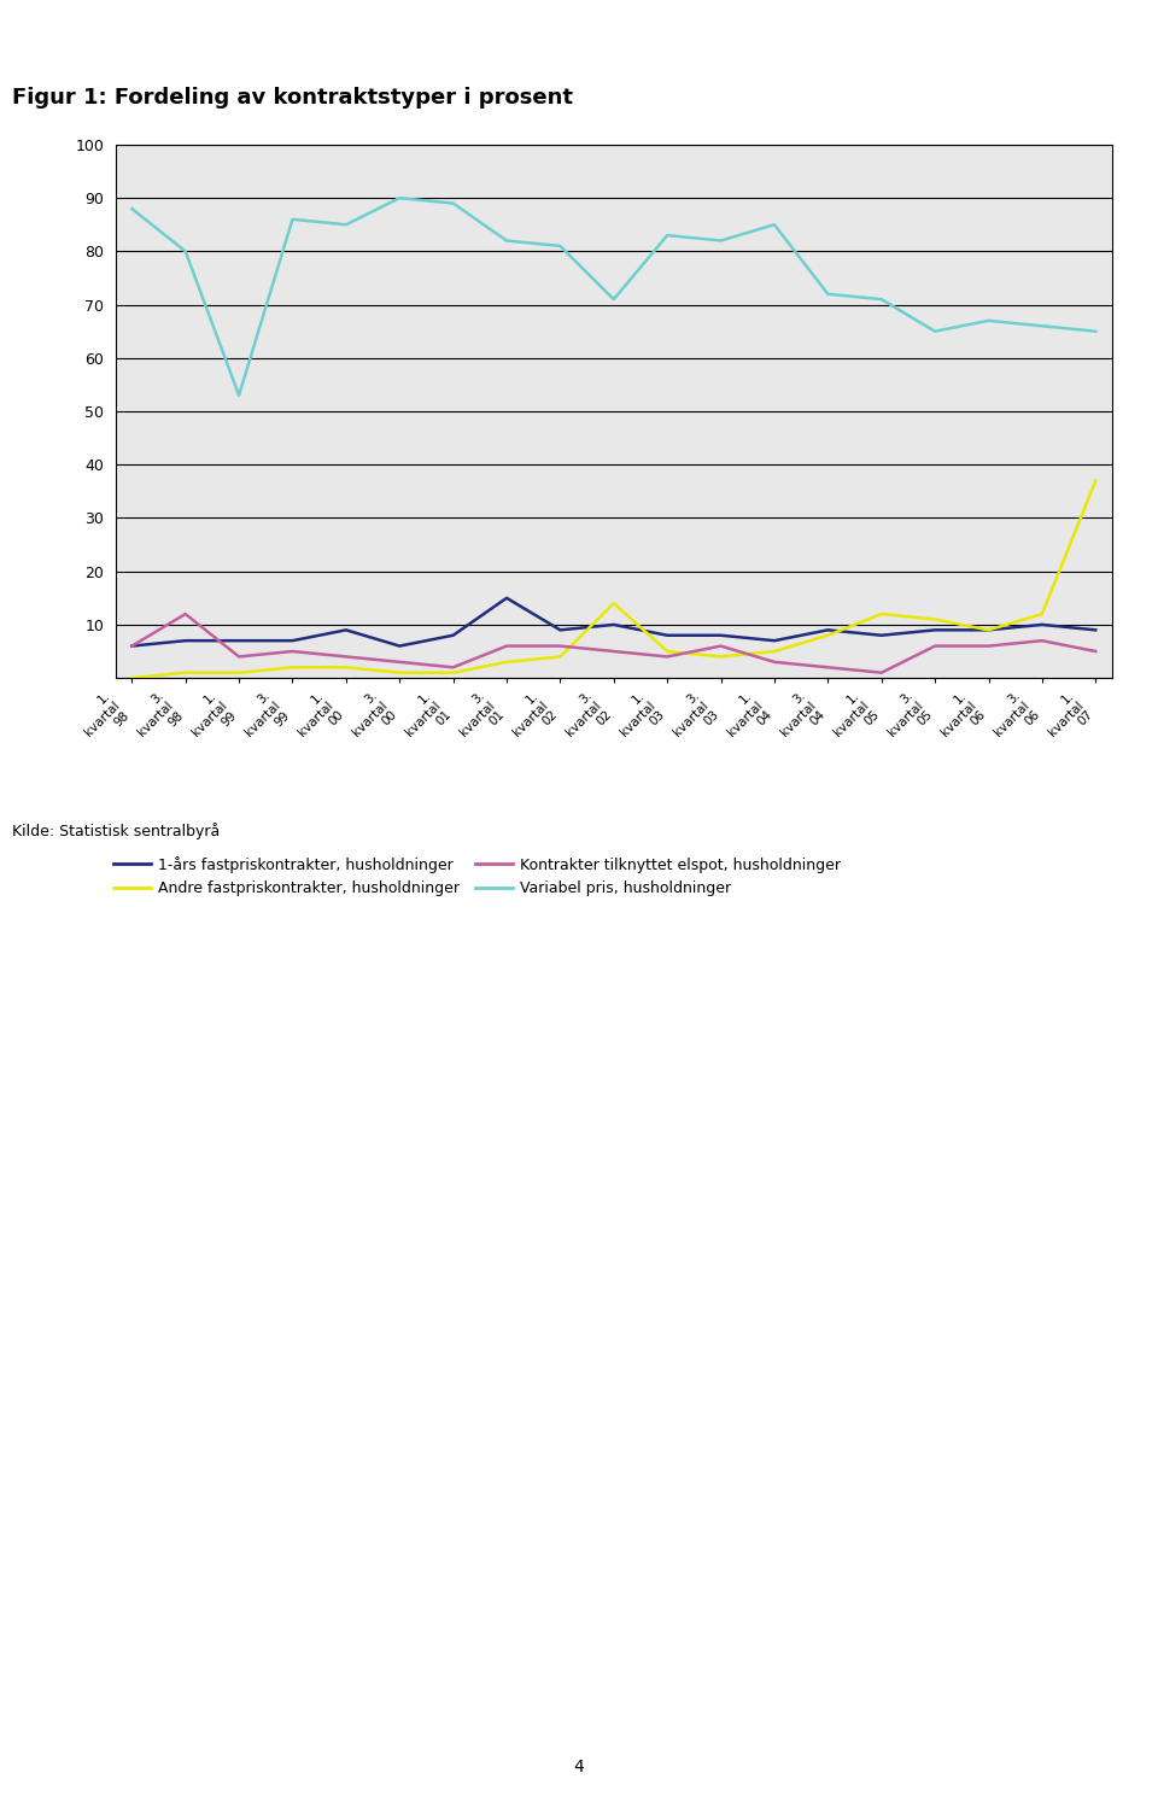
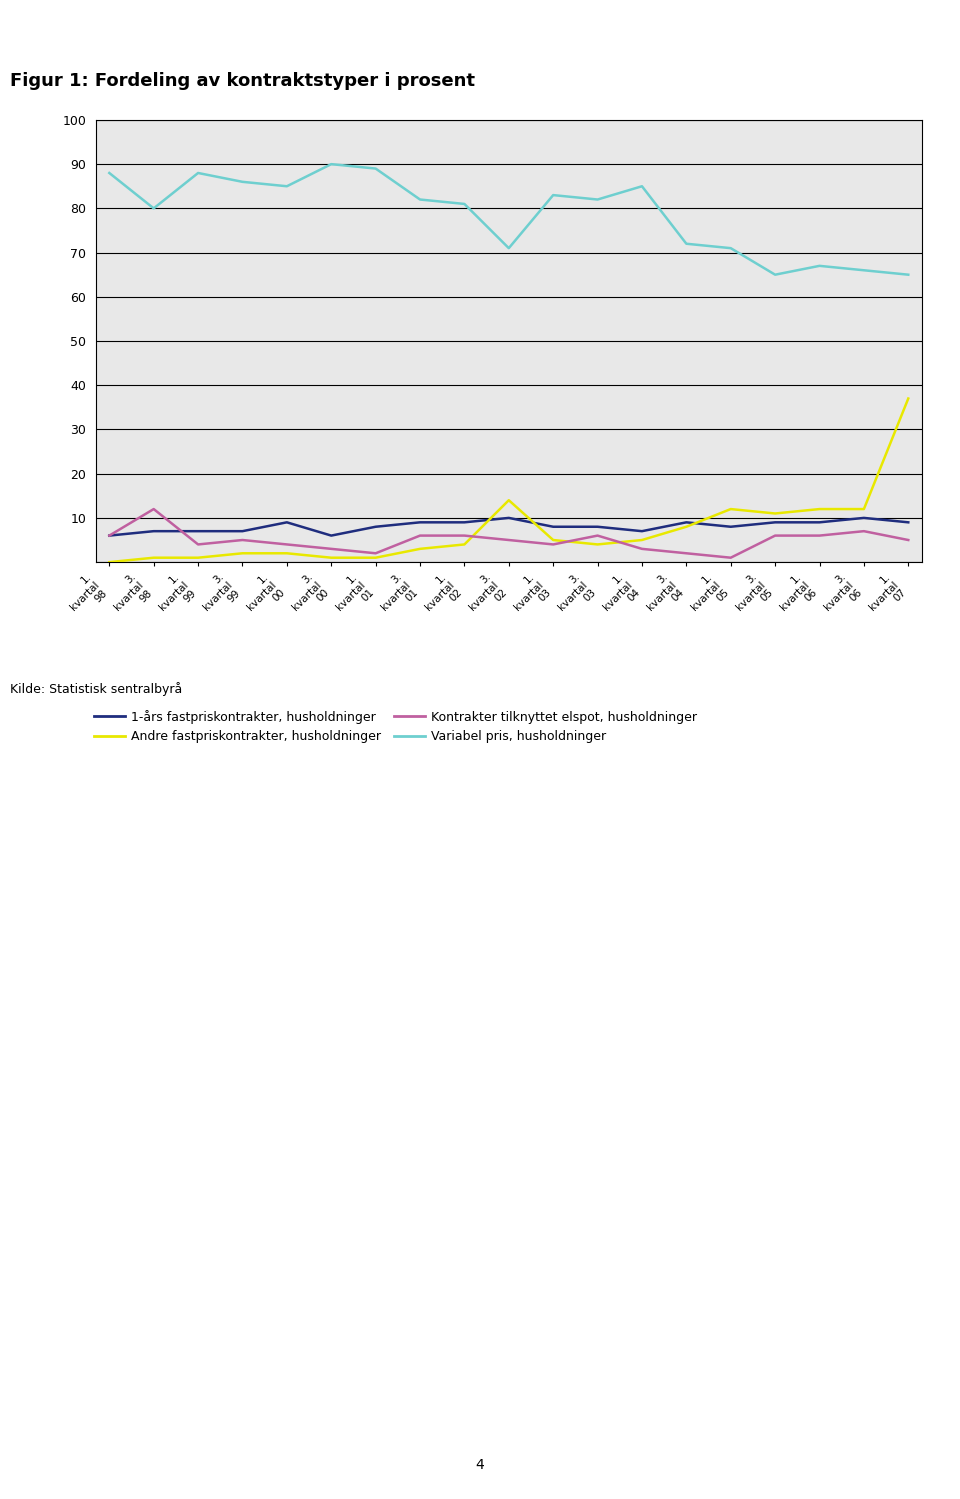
Variabel pris, husholdninger/1. kvartal 99: 53 -> 88
1-års fastpriskontrakter, husholdninger/3. kvartal 01: 15 -> 9
Andre fastpriskontrakter, husholdninger/1. kvartal 06: 9 -> 12
